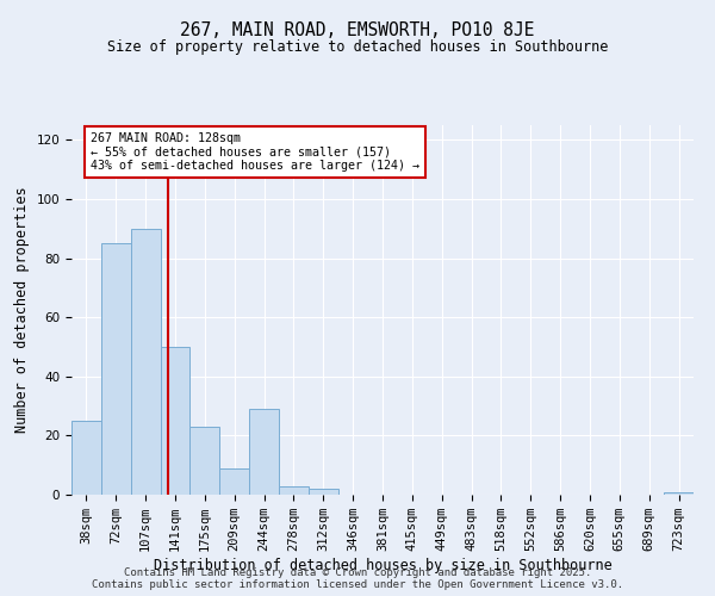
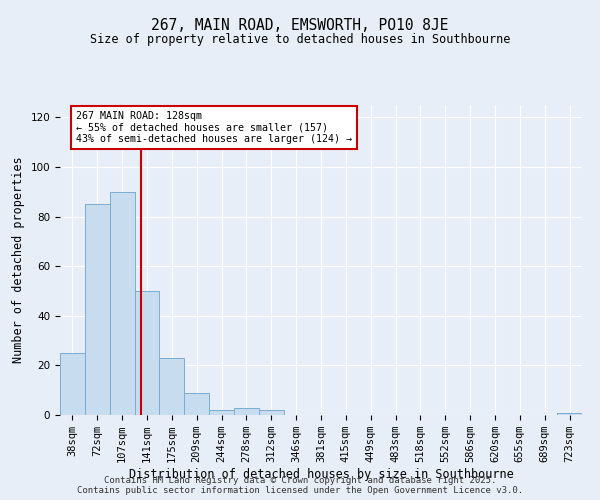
244sqm: 29 -> 2
